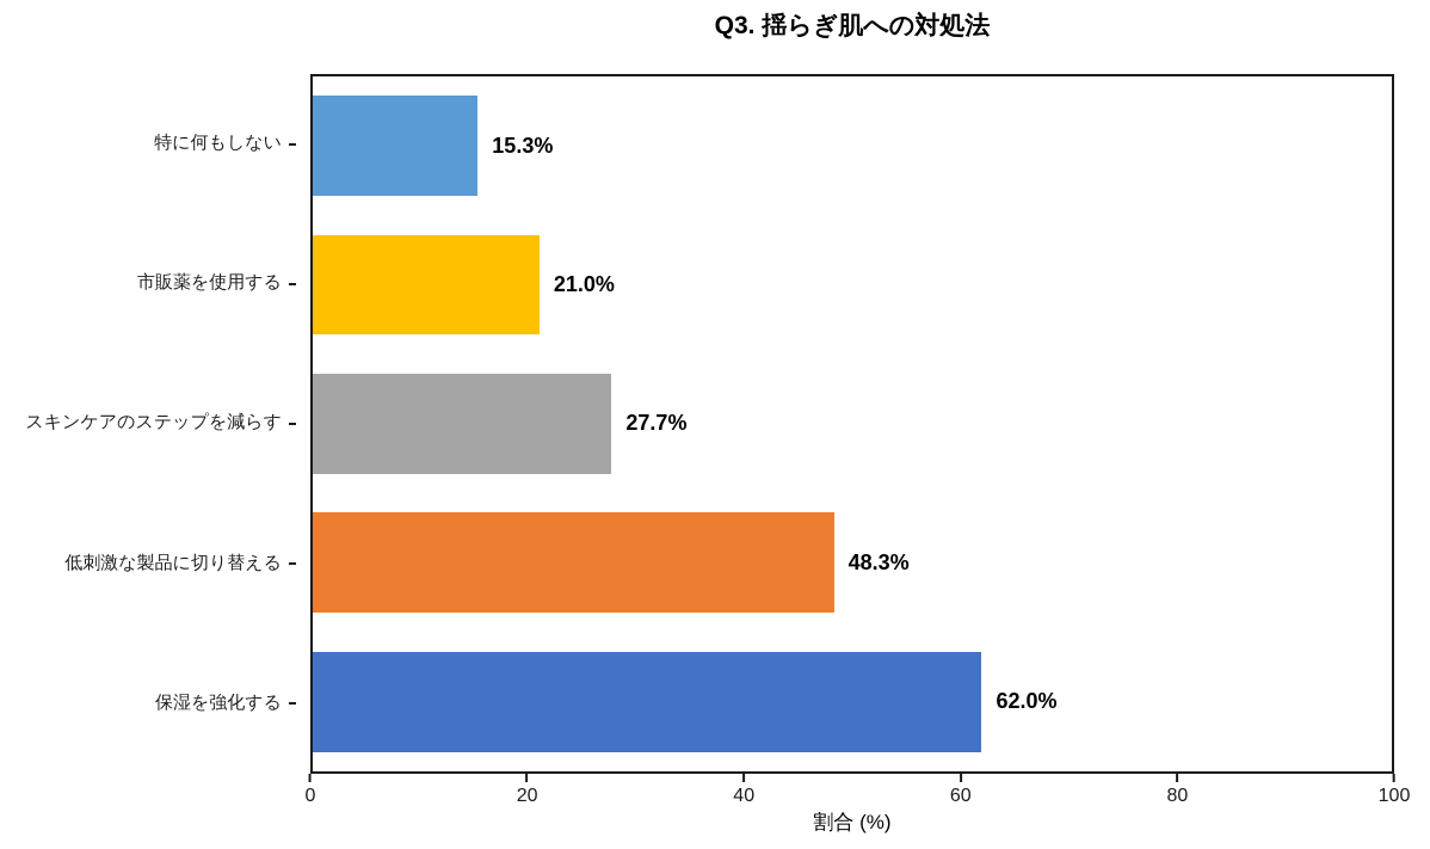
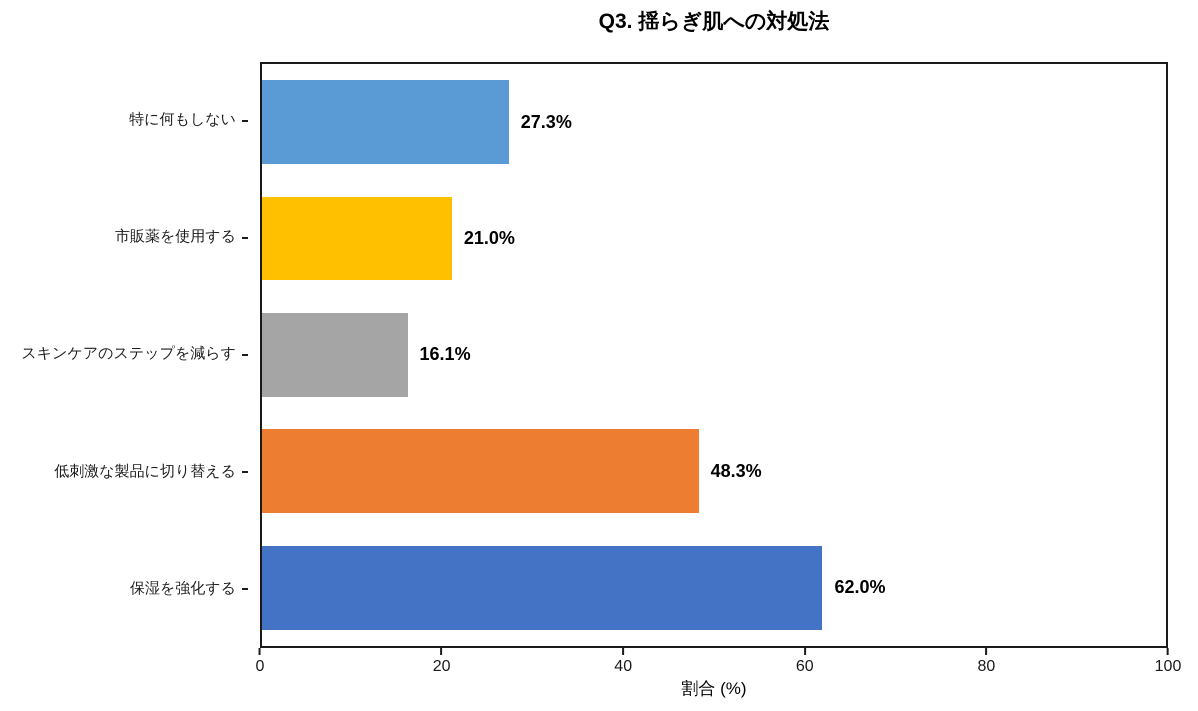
特に何もしない: 15.3% -> 27.3%
スキンケアのステップを減らす: 27.7% -> 16.1%
